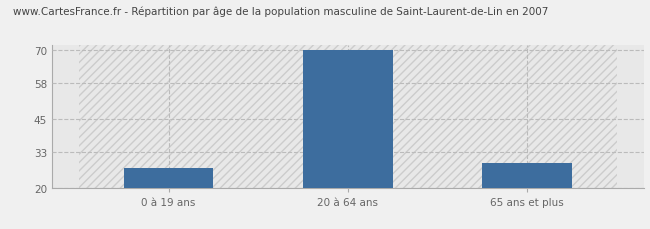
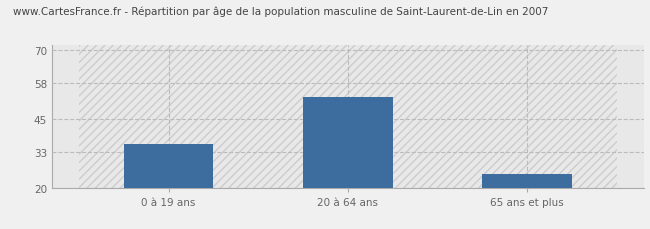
0 à 19 ans: 27 -> 36
20 à 64 ans: 70 -> 53
65 ans et plus: 29 -> 25
